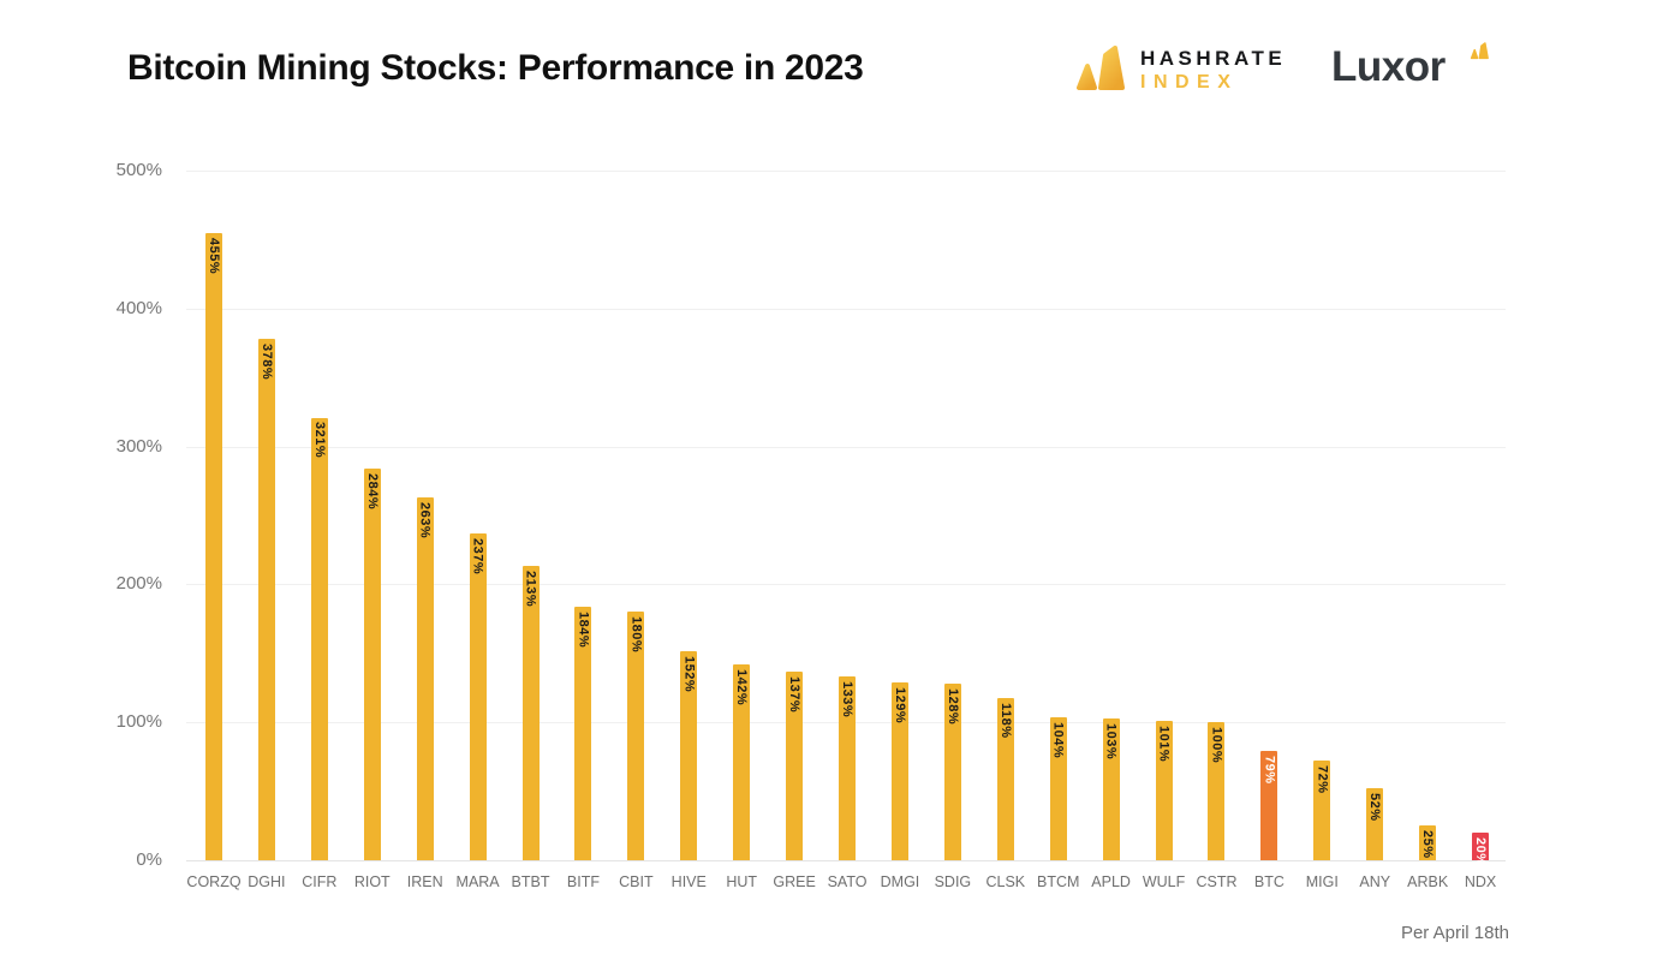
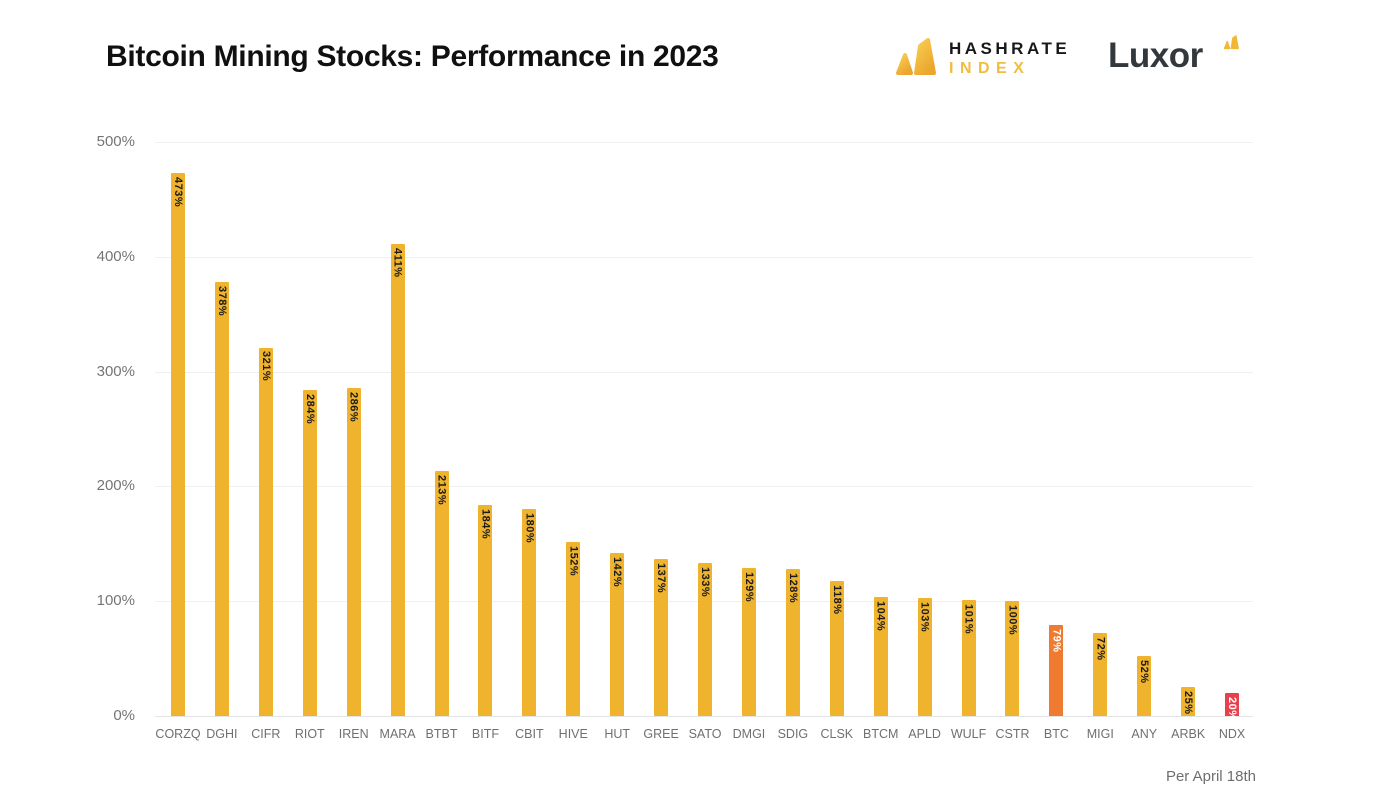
CORZQ: 455% -> 473%
IREN: 263% -> 286%
MARA: 237% -> 411%
